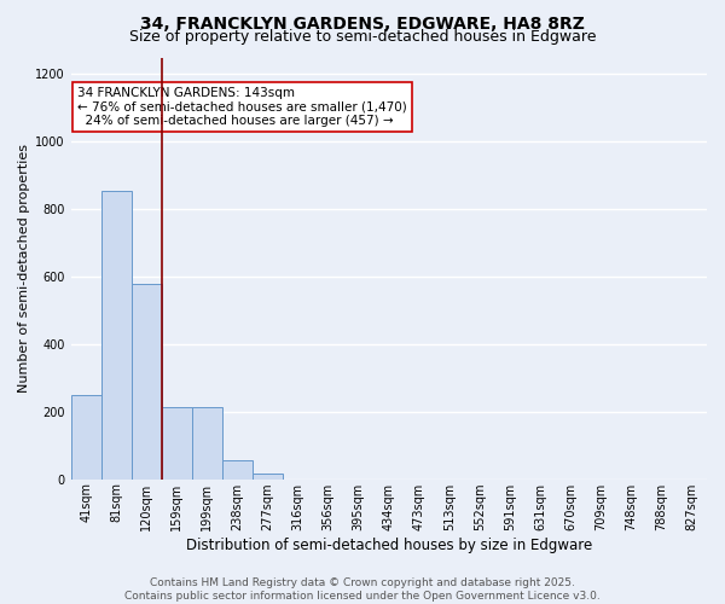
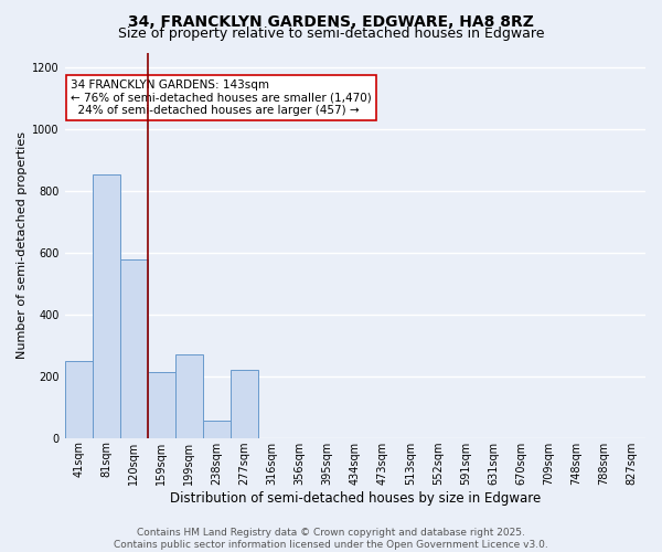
199sqm: 215 -> 270
277sqm: 15 -> 220
